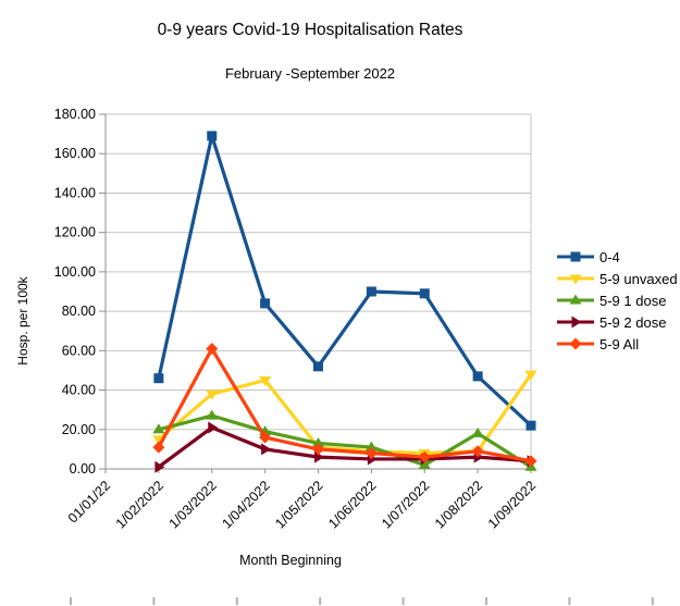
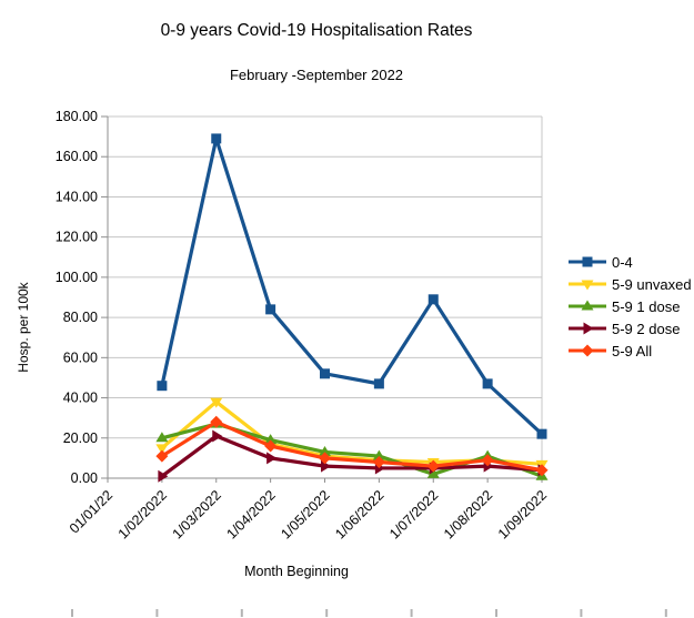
5-9 All/1/03/2022: 61 -> 28
5-9 unvaxed/1/04/2022: 45 -> 17
0-4/1/06/2022: 90 -> 47
5-9 1 dose/1/08/2022: 18 -> 11
5-9 unvaxed/1/09/2022: 48 -> 7
